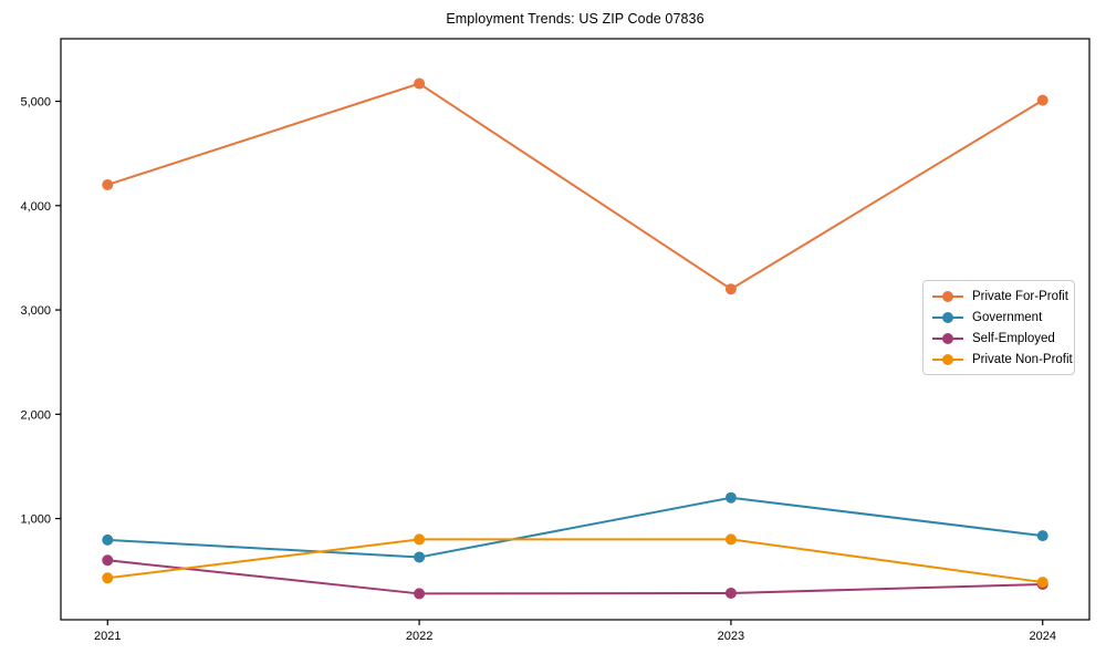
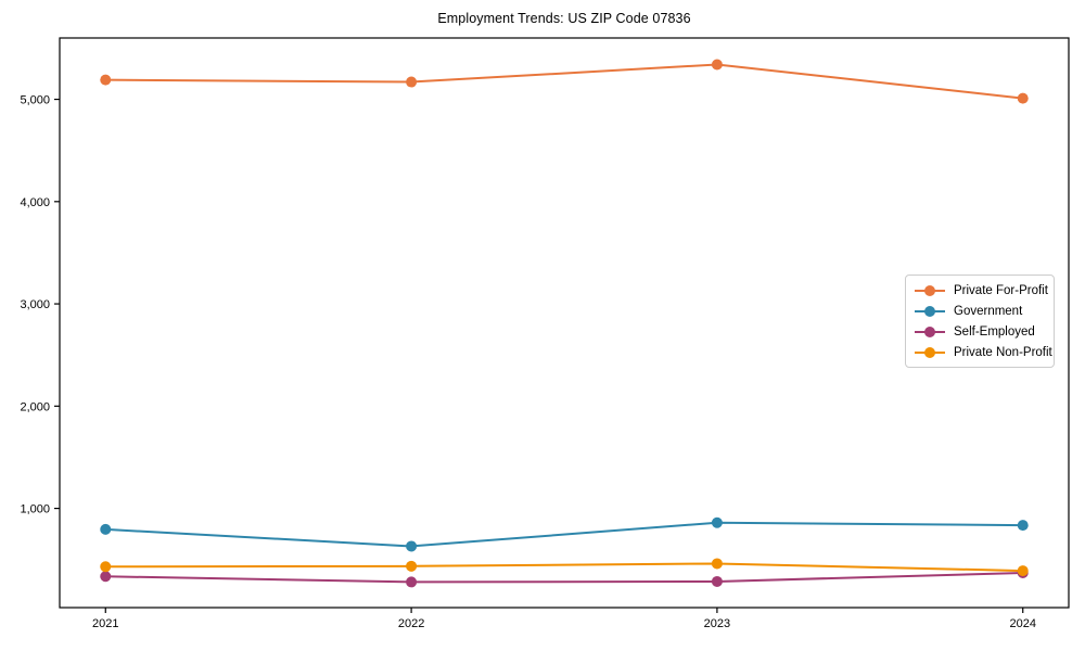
Private For-Profit/2021: 4200 -> 5200
Self-Employed/2021: 600 -> 300
Private Non-Profit/2022: 800 -> 400
Private For-Profit/2023: 3200 -> 5300
Government/2023: 1200 -> 900
Private Non-Profit/2023: 800 -> 500
